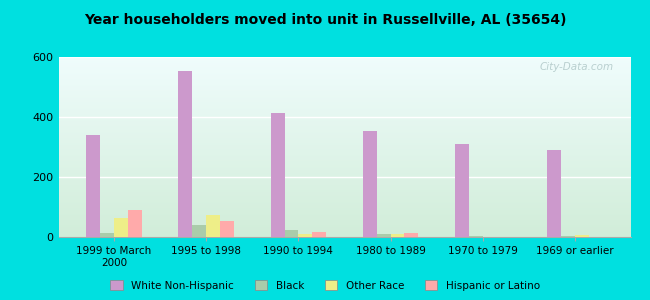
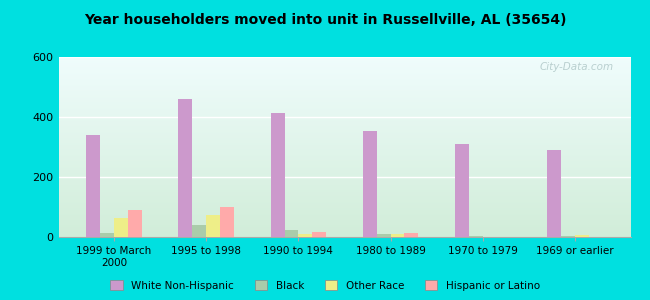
White Non-Hispanic/1995 to 1998: 555 -> 460
Hispanic or Latino/1995 to 1998: 55 -> 100
